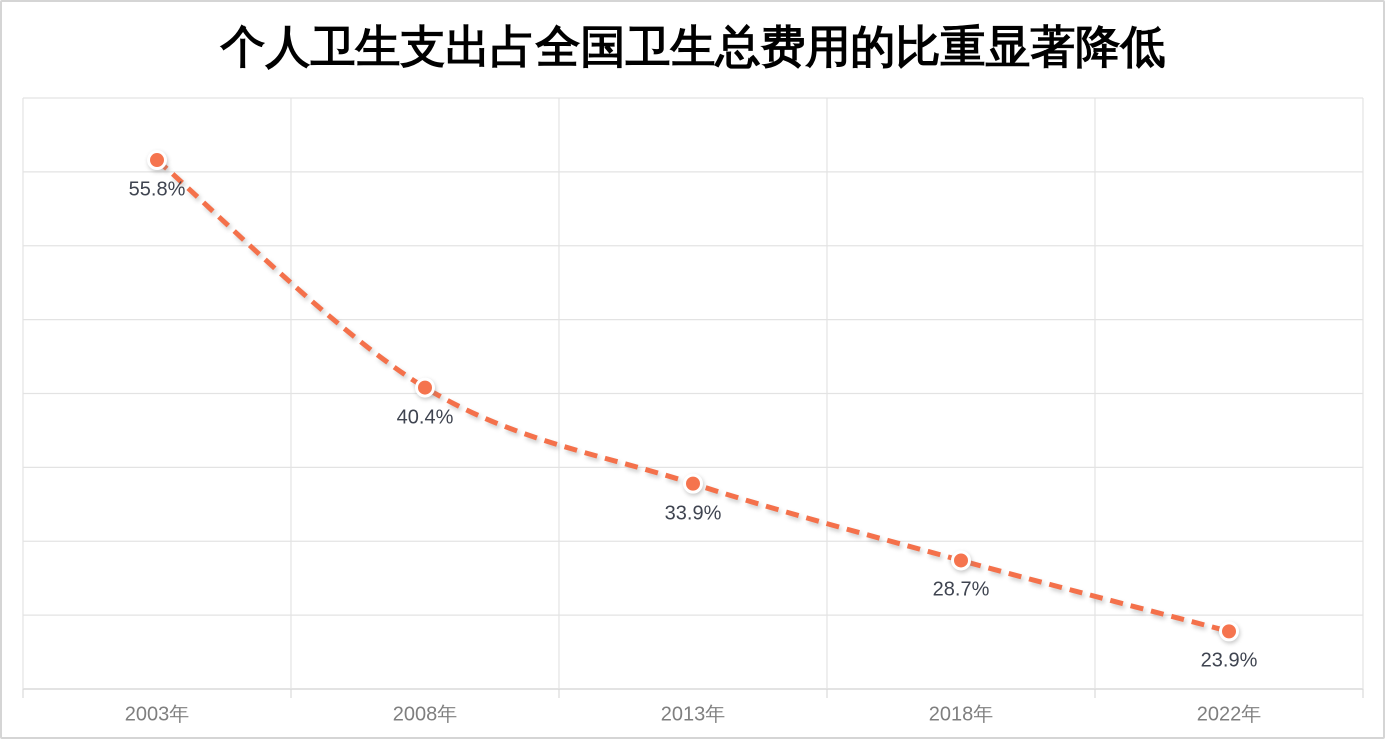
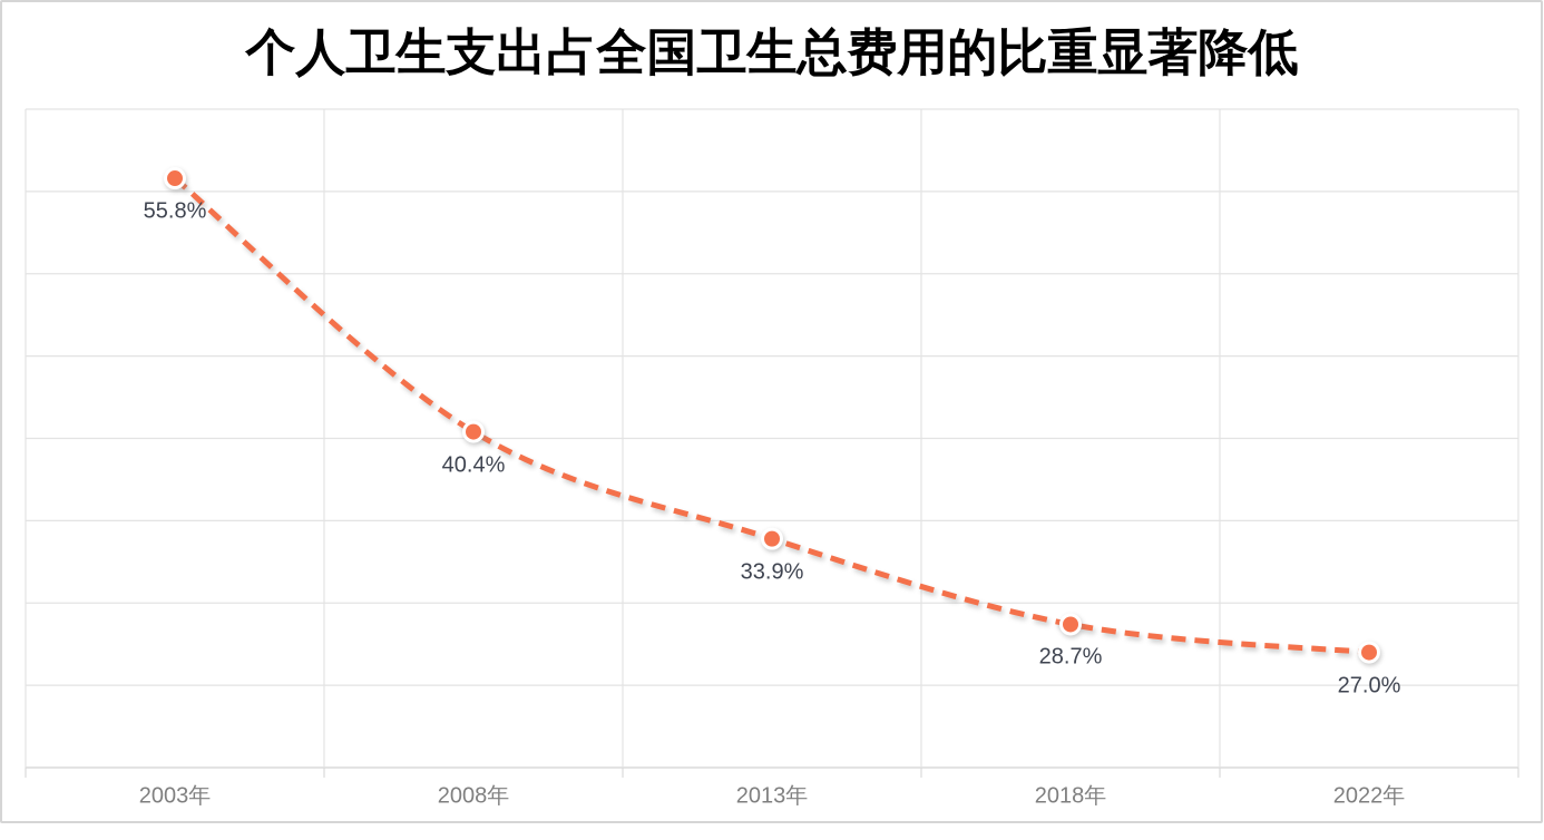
2022年: 23.9% -> 27.0%
